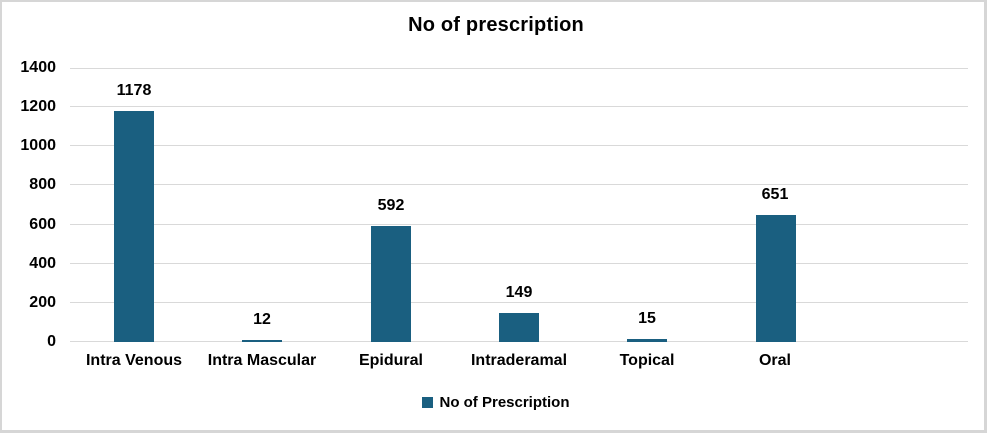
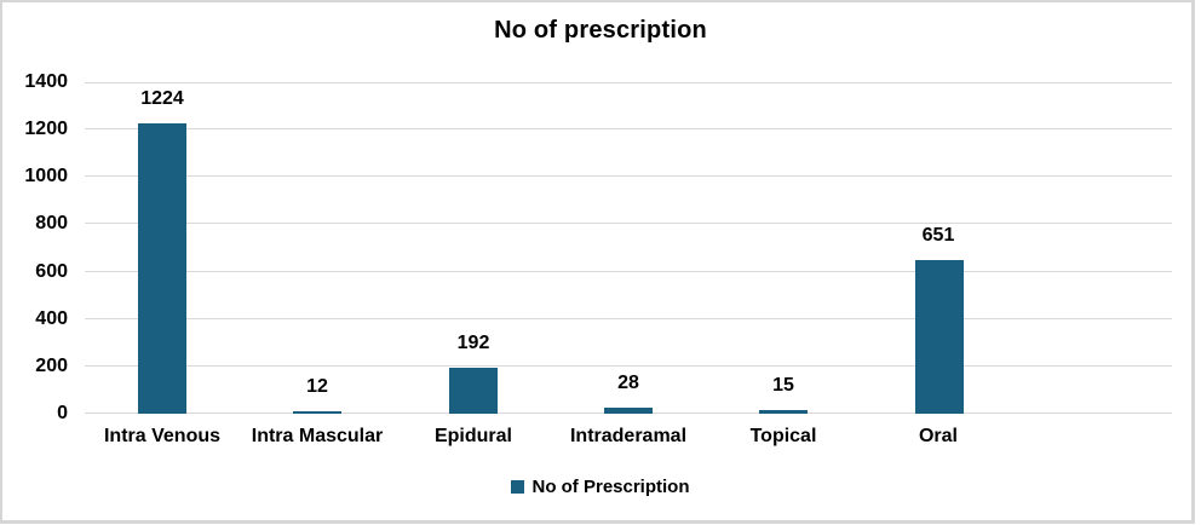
Intra Venous: 1178 -> 1224
Epidural: 592 -> 192
Intraderamal: 149 -> 28
